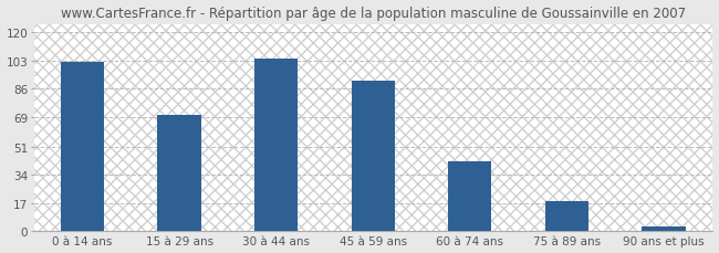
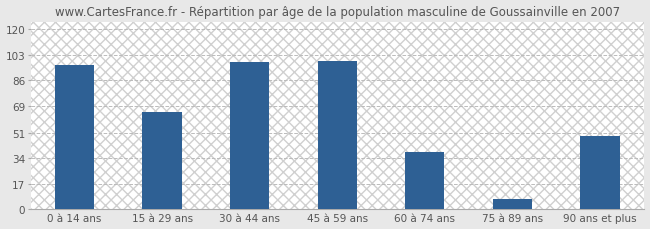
0 à 14 ans: 102 -> 96
15 à 29 ans: 70 -> 65
30 à 44 ans: 104 -> 98
45 à 59 ans: 91 -> 99
60 à 74 ans: 42 -> 38
75 à 89 ans: 18 -> 7
90 ans et plus: 3 -> 49
